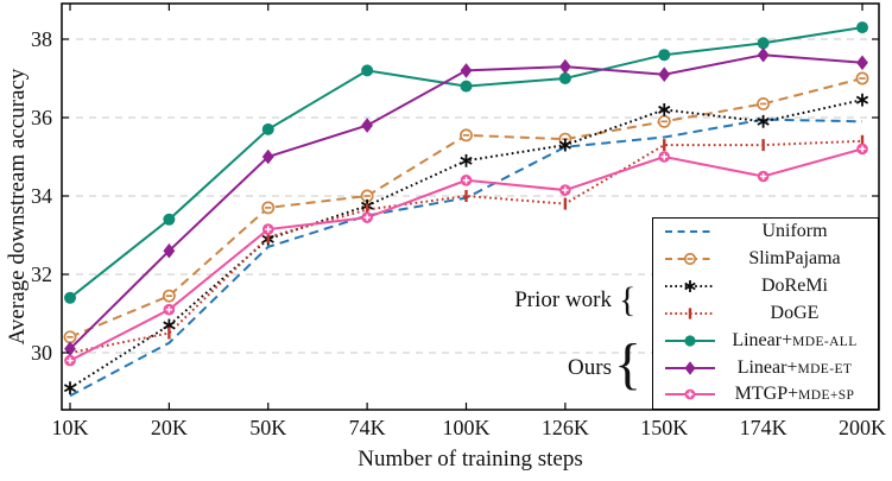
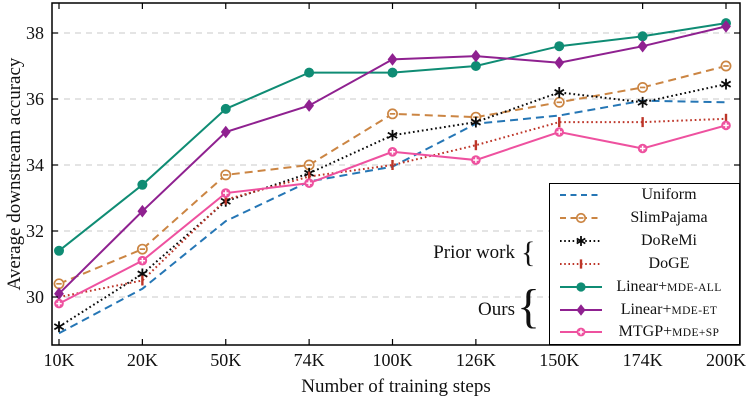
Uniform/50K: 32.7 -> 32.3
Linear+MDE-ALL/74K: 37.2 -> 36.8
DoGE/126K: 33.8 -> 34.6
Linear+MDE-ET/200K: 37.4 -> 38.2
